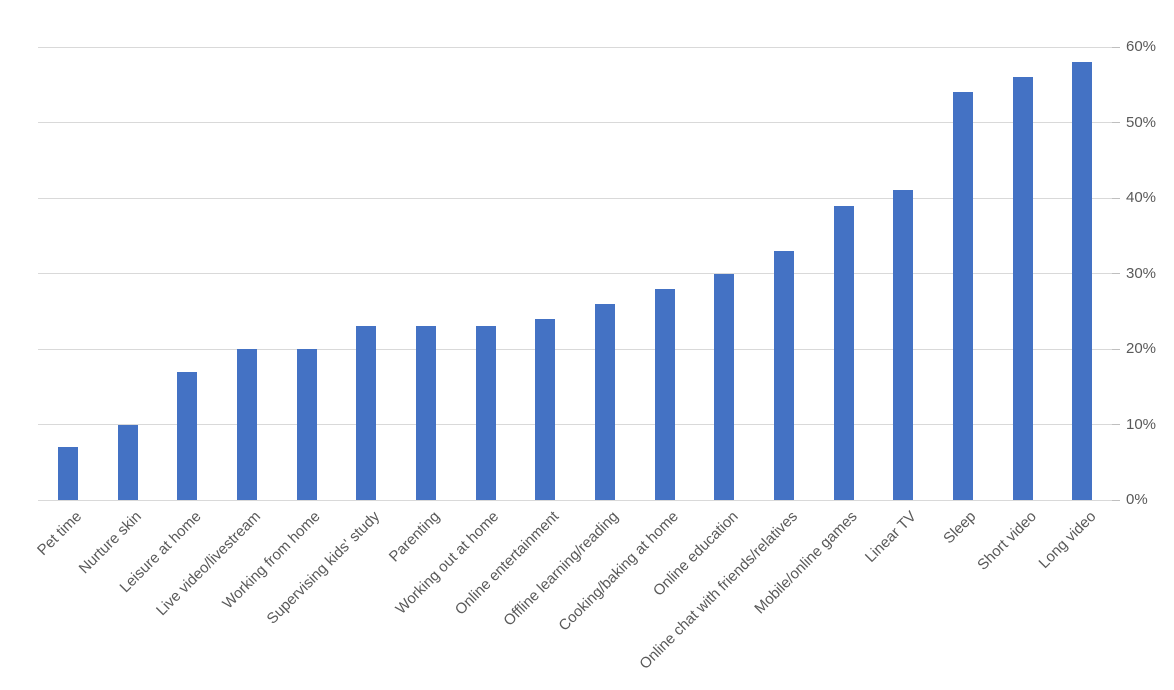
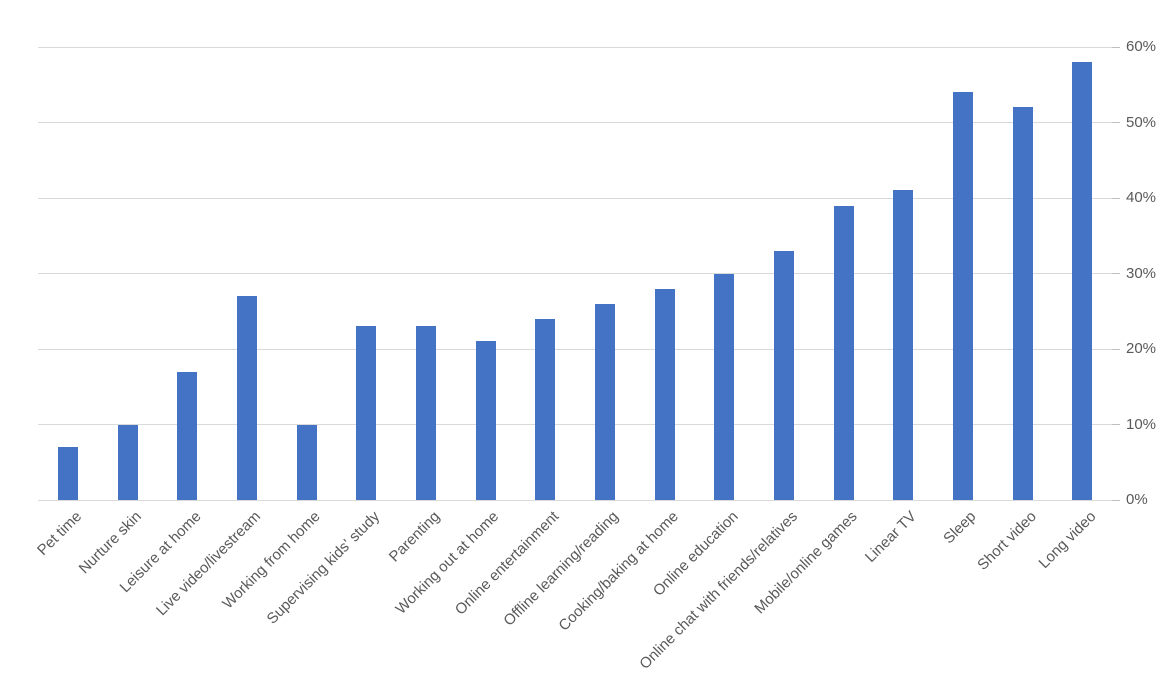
Live video/livestream: 20% -> 27%
Working from home: 20% -> 10%
Working out at home: 23% -> 21%
Short video: 56% -> 52%
